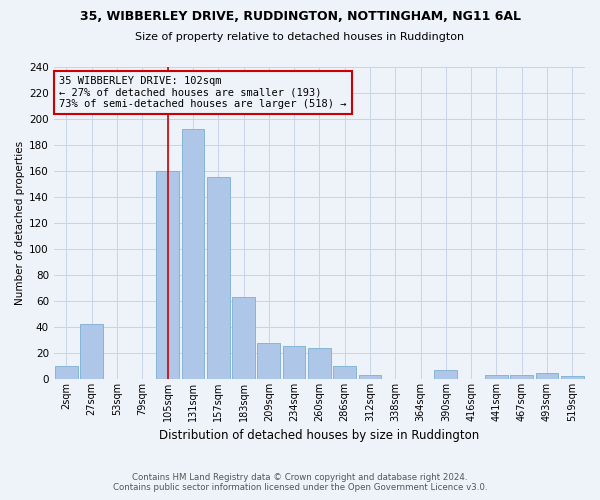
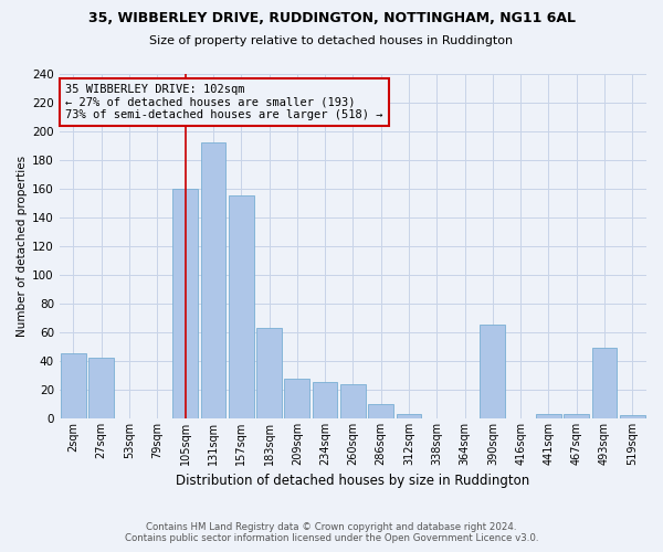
2sqm: 10 -> 45
390sqm: 7 -> 65
493sqm: 5 -> 49
